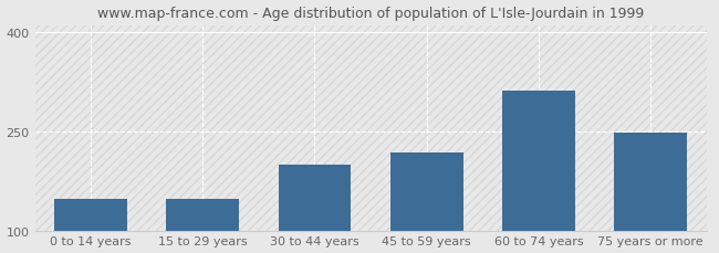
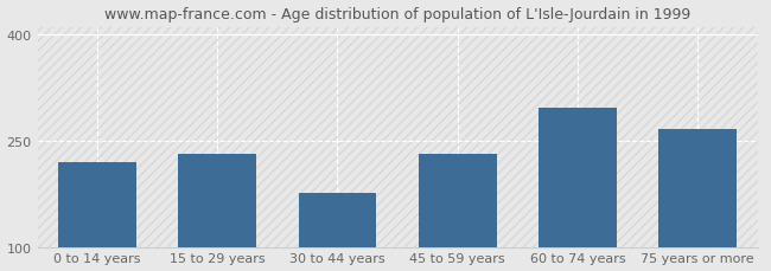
0 to 14 years: 148 -> 220
15 to 29 years: 148 -> 232
30 to 44 years: 200 -> 176
45 to 59 years: 218 -> 232
60 to 74 years: 312 -> 296
75 years or more: 248 -> 266
